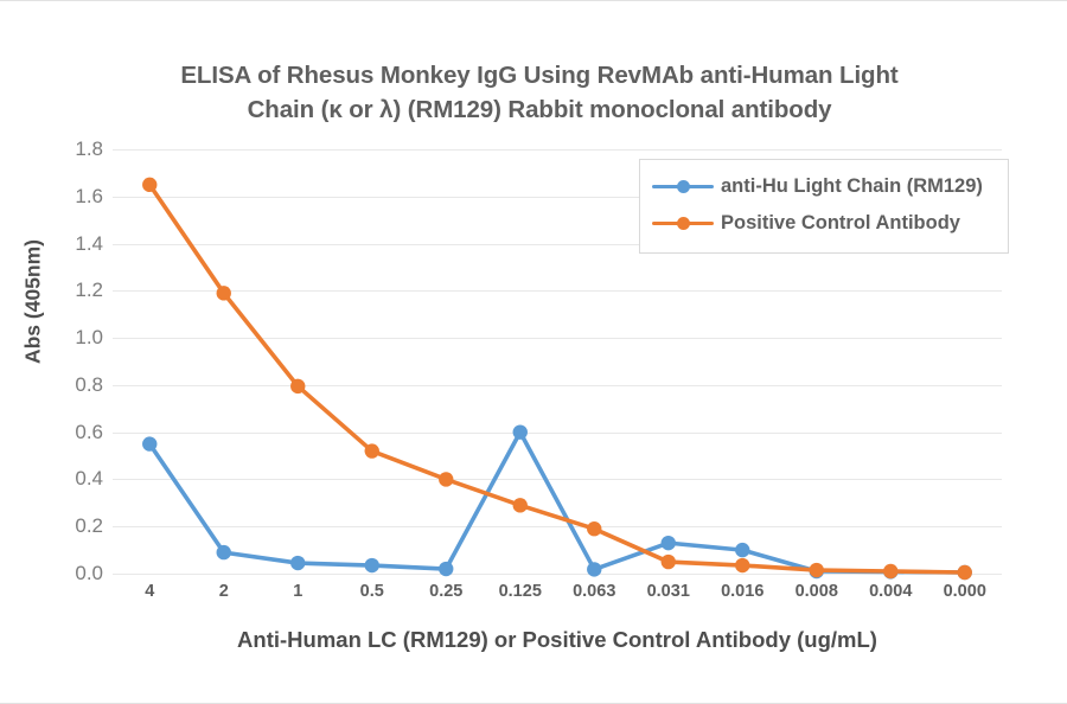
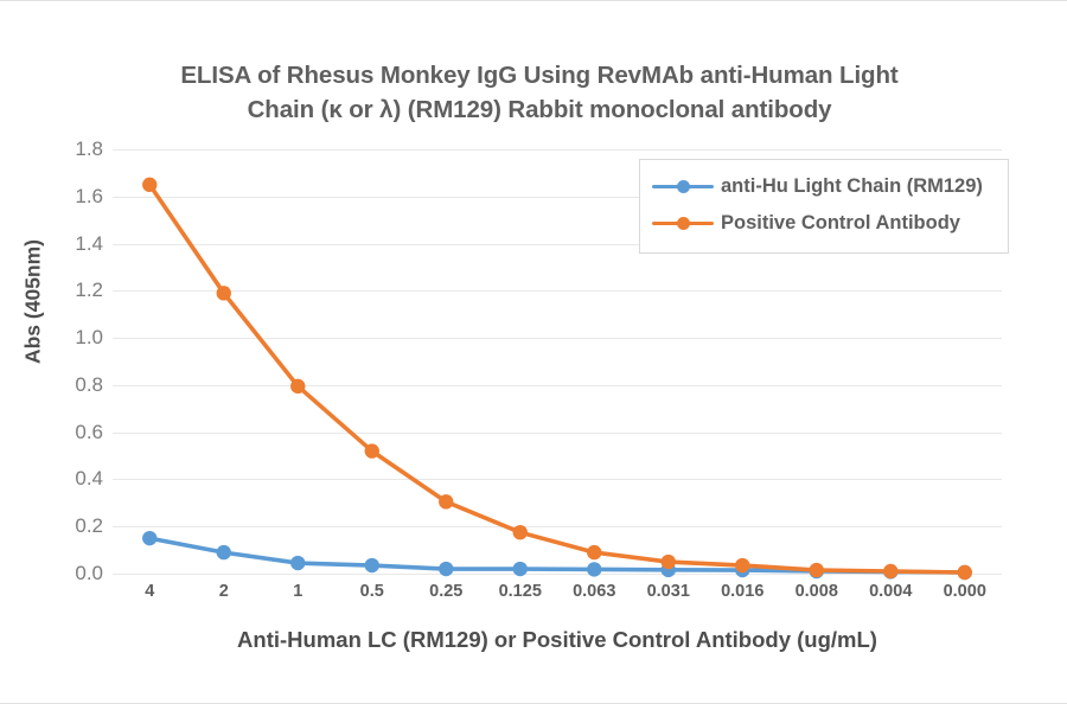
anti-Hu Light Chain (RM129)/4: 0.55 -> 0.15
Positive Control Antibody/0.25: 0.40 -> 0.30
anti-Hu Light Chain (RM129)/0.125: 0.60 -> 0.02
Positive Control Antibody/0.125: 0.29 -> 0.17
Positive Control Antibody/0.063: 0.19 -> 0.09
anti-Hu Light Chain (RM129)/0.031: 0.13 -> 0.02
anti-Hu Light Chain (RM129)/0.016: 0.10 -> 0.01
